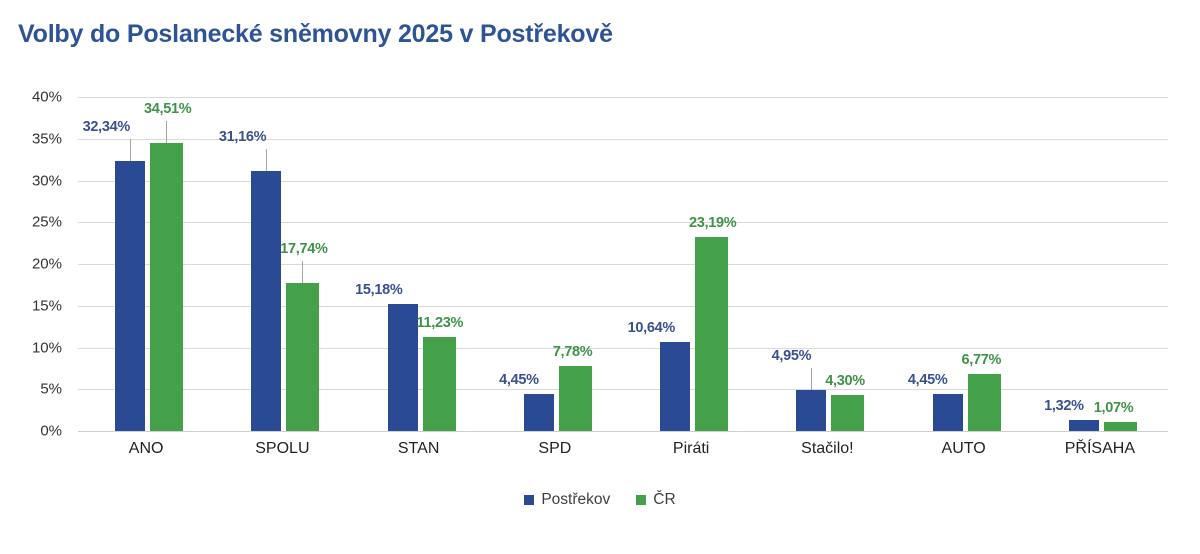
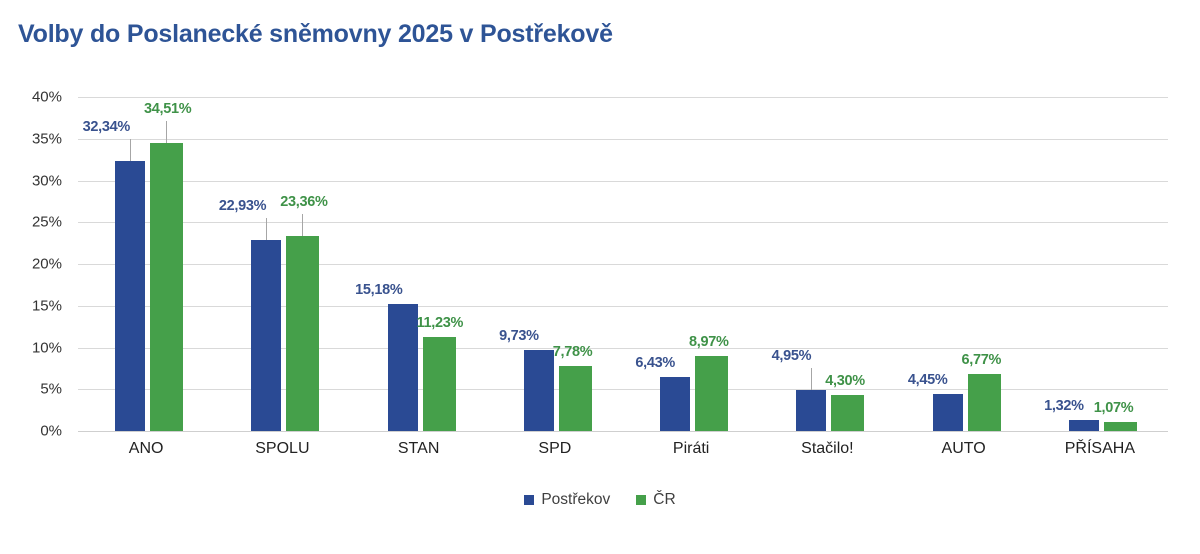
Postřekov/SPOLU: 31,16% -> 22,93%
ČR/SPOLU: 17,74% -> 23,36%
Postřekov/SPD: 4,45% -> 9,73%
Postřekov/Piráti: 10,64% -> 6,43%
ČR/Piráti: 23,19% -> 8,97%
